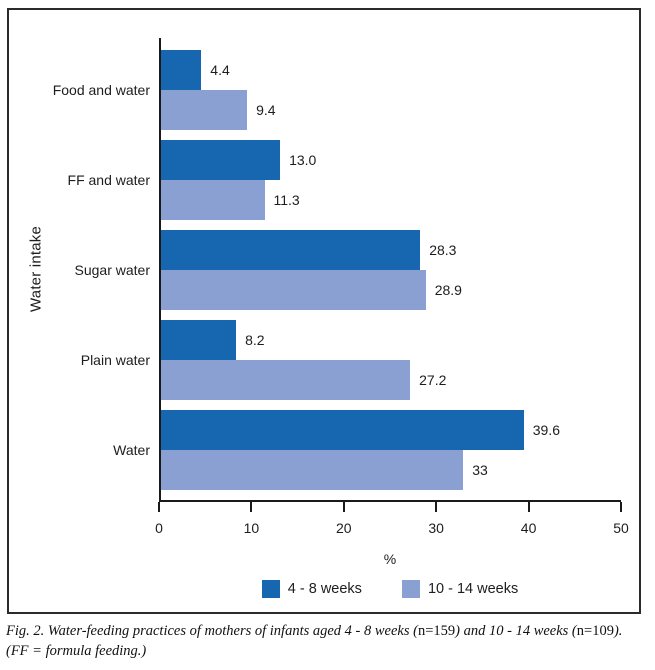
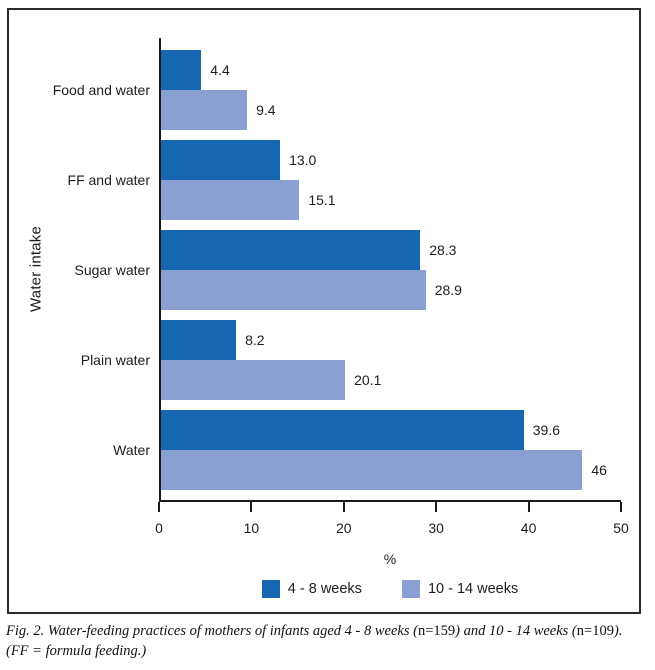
10 - 14 weeks/FF and water: 11.3 -> 15.1
10 - 14 weeks/Plain water: 27.2 -> 20.1
10 - 14 weeks/Water: 33 -> 46
